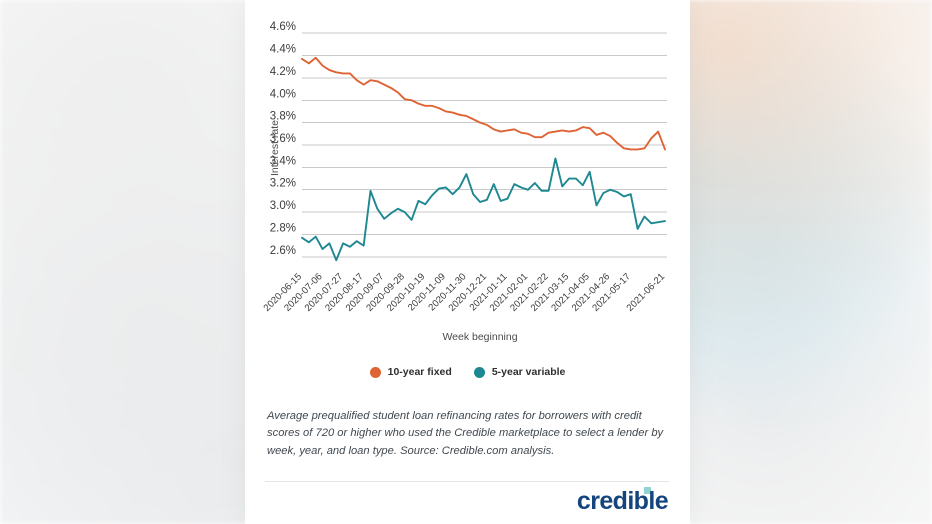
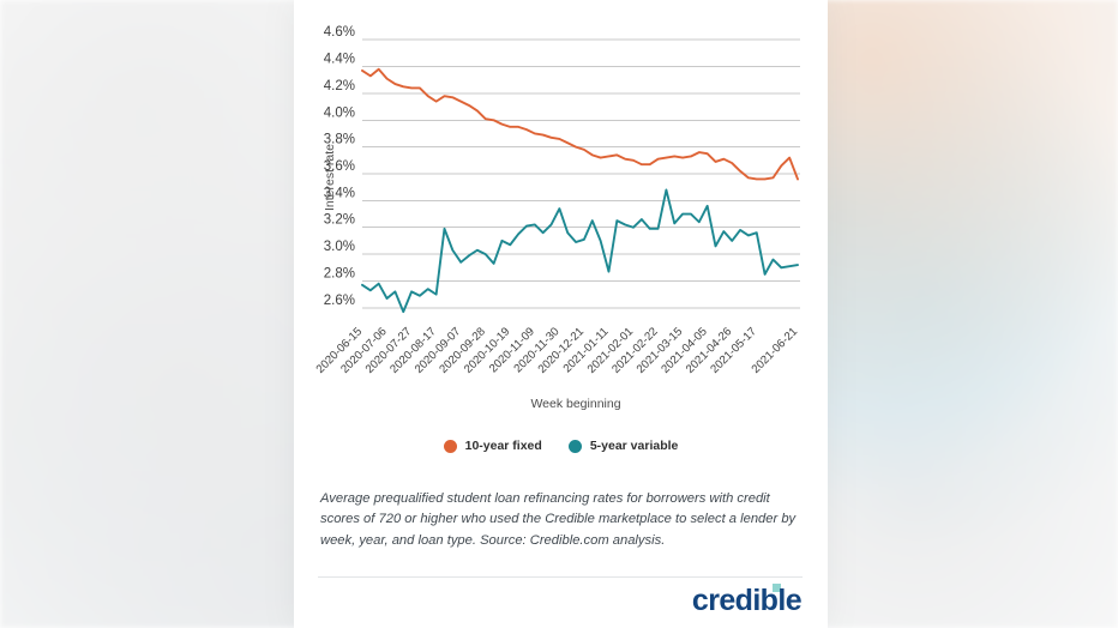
5-year variable/2021-01-11: 3.12% -> 2.87%
5-year variable/2021-04-26: 3.20% -> 3.10%
